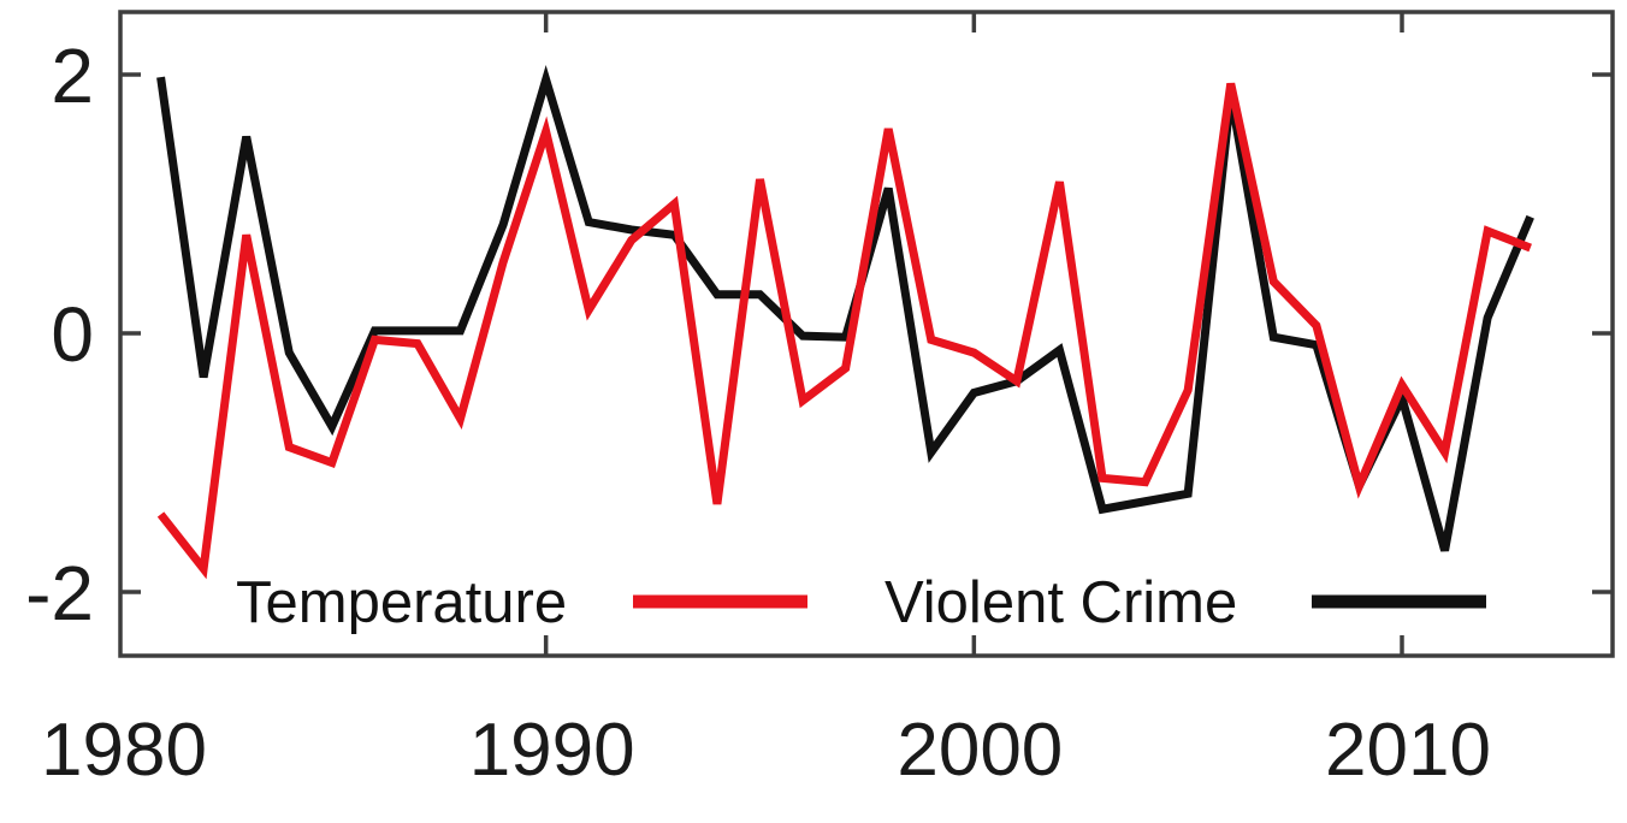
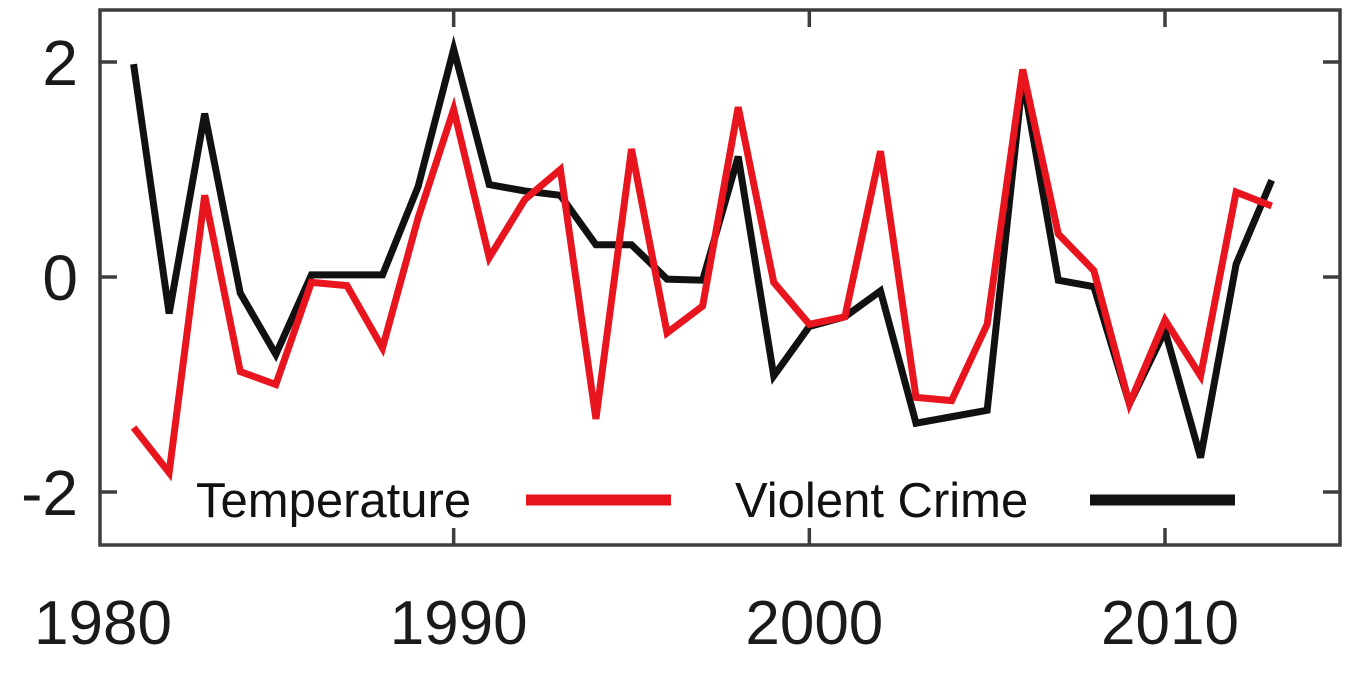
Violent Crime/1990: 1.96 -> 2.12
Temperature/2000: -0.15 -> -0.44
